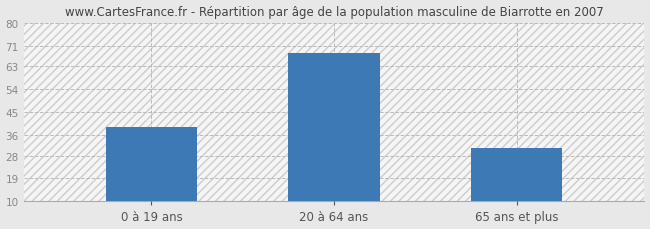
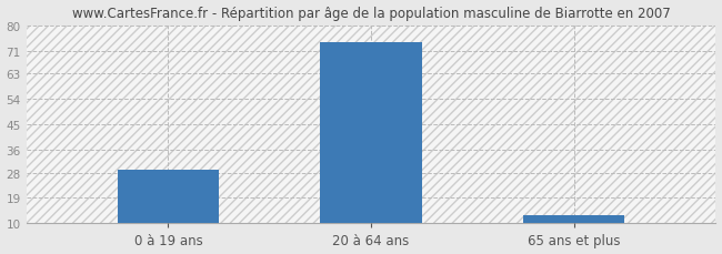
0 à 19 ans: 39 -> 29
20 à 64 ans: 68 -> 74
65 ans et plus: 31 -> 13
